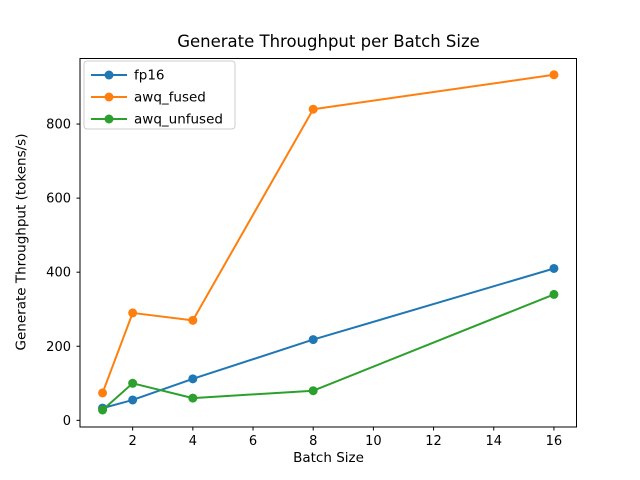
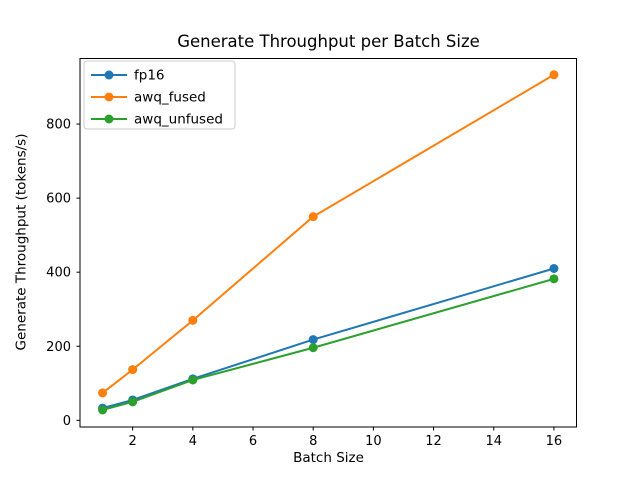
awq_fused/2: 290 -> 140
awq_unfused/2: 100 -> 50
awq_unfused/4: 60 -> 110
awq_fused/8: 840 -> 550
awq_unfused/8: 80 -> 200
awq_unfused/16: 340 -> 380
